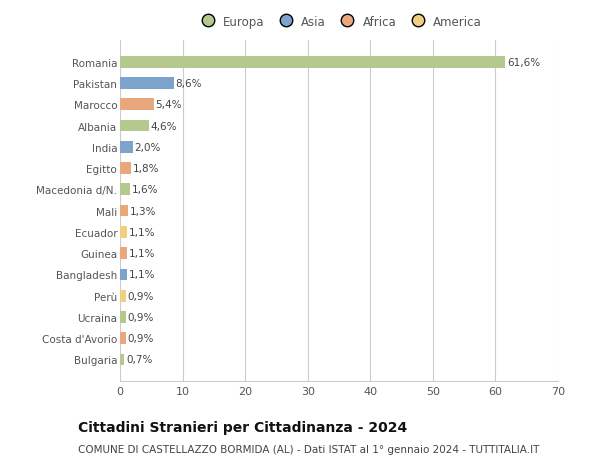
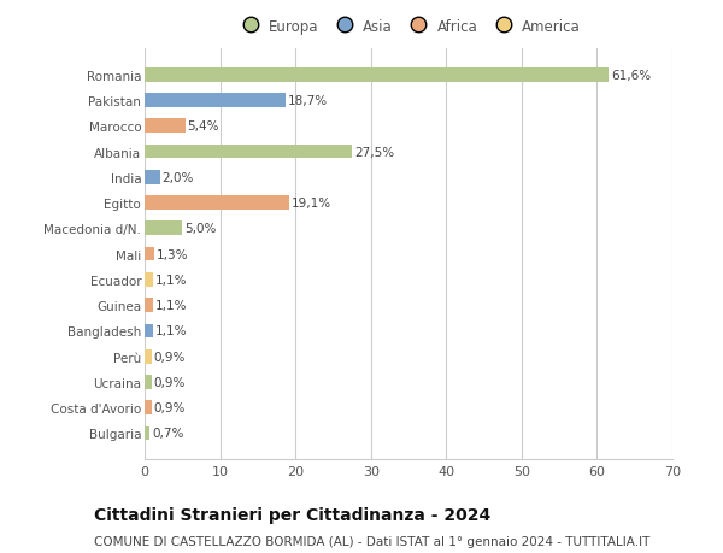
Pakistan: 8,6% -> 18,7%
Albania: 4,6% -> 27,5%
Egitto: 1,8% -> 19,1%
Macedonia d/N.: 1,6% -> 5,0%
